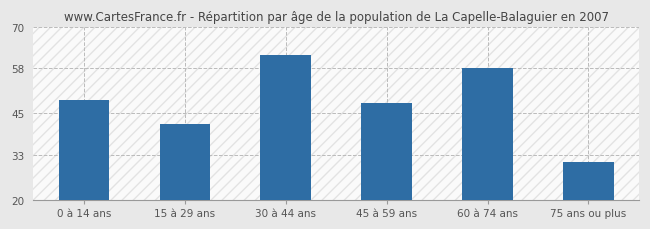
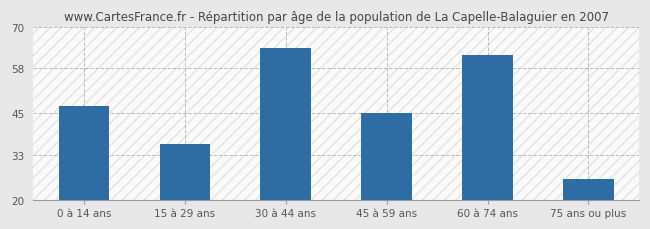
0 à 14 ans: 49 -> 47
15 à 29 ans: 42 -> 36
30 à 44 ans: 62 -> 64
45 à 59 ans: 48 -> 45
60 à 74 ans: 58 -> 62
75 ans ou plus: 31 -> 26
